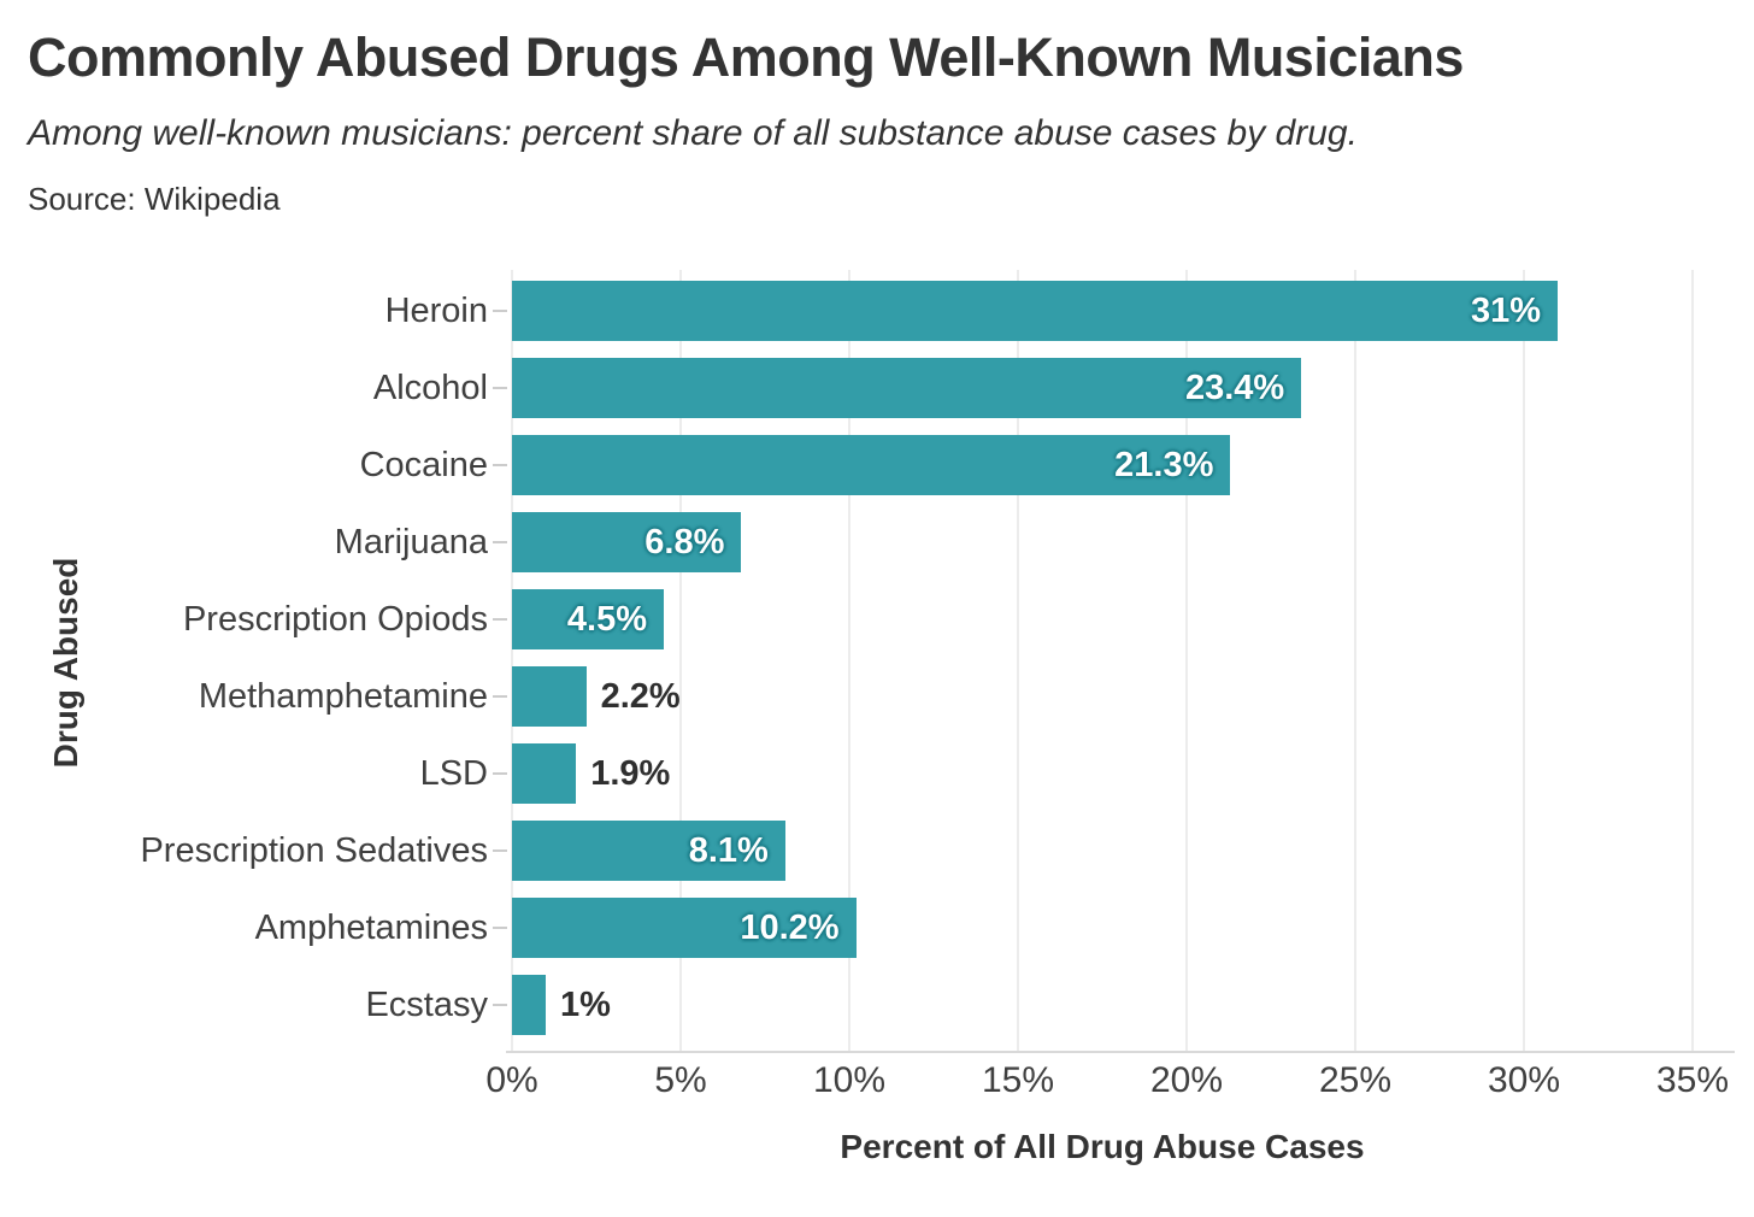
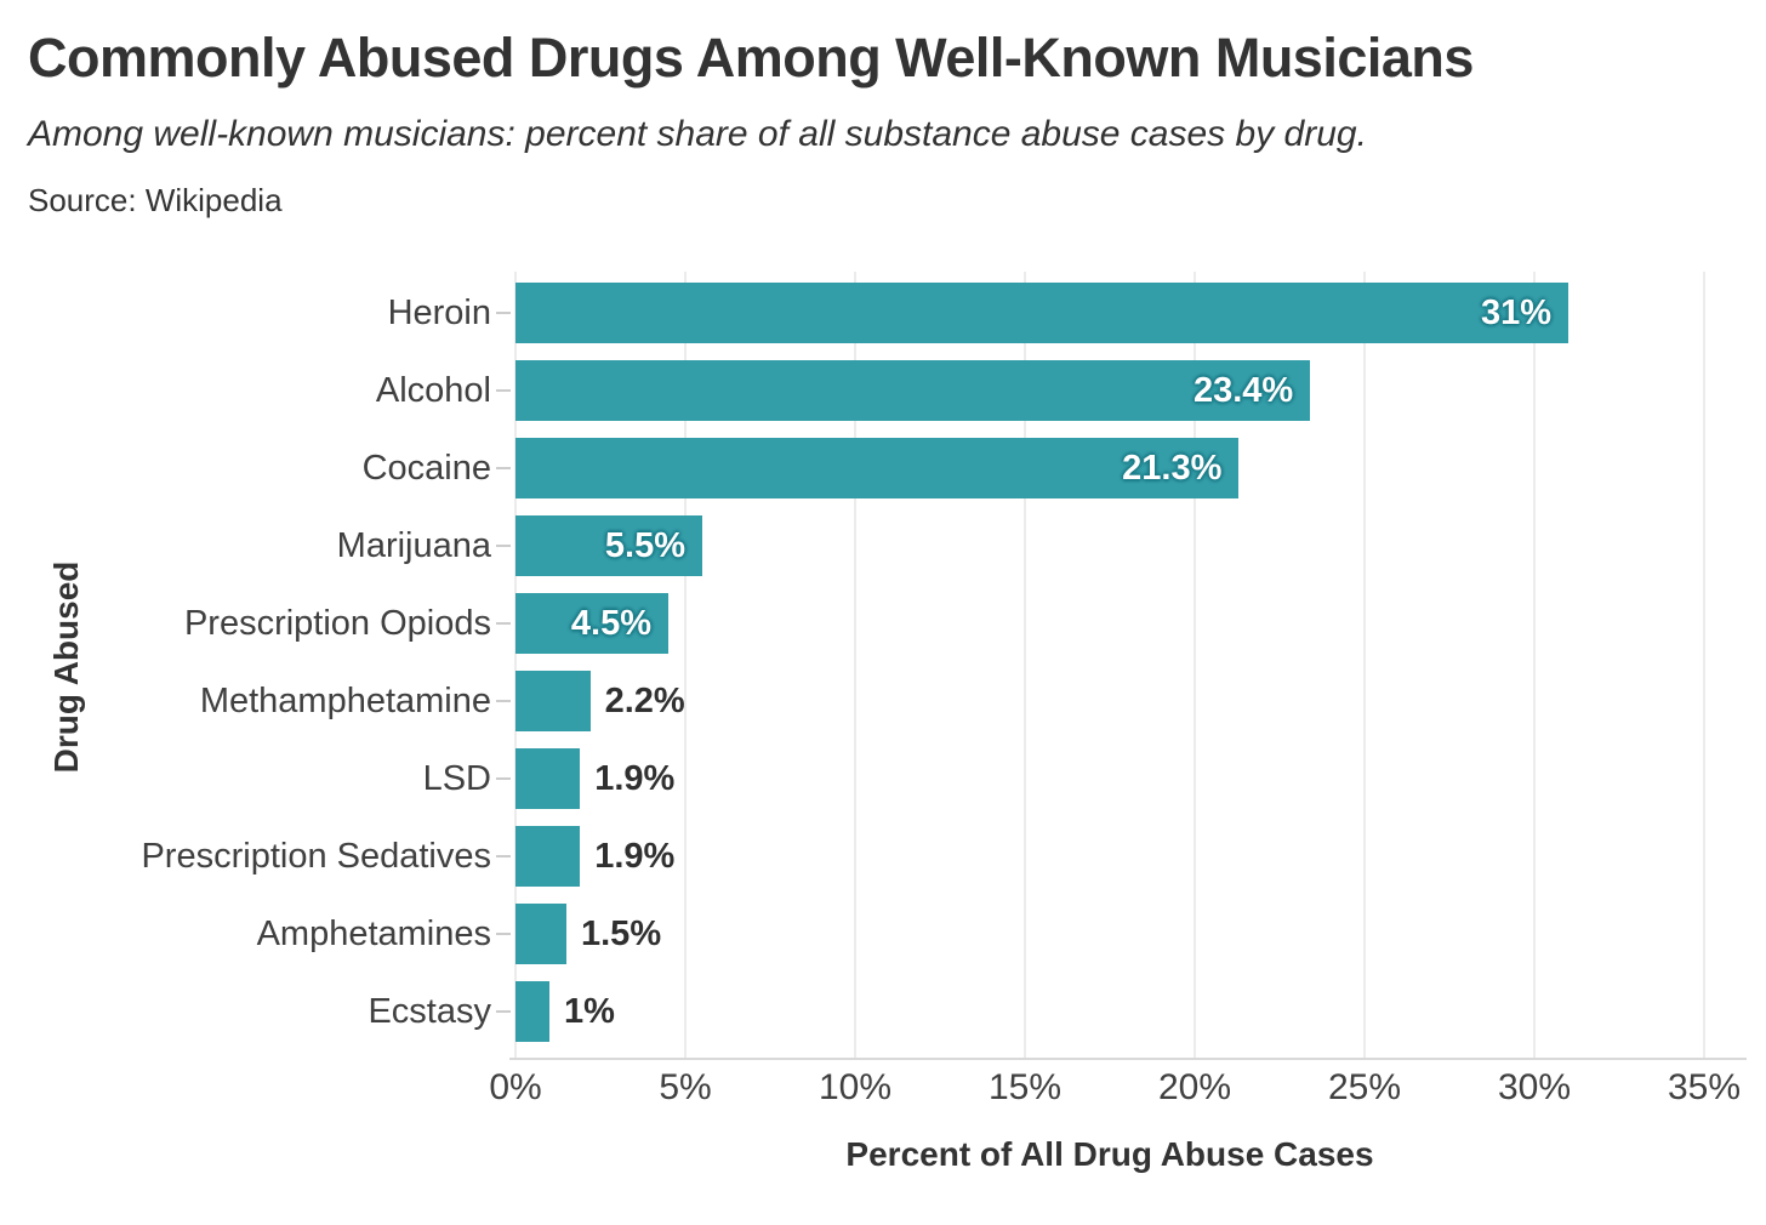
Marijuana: 6.8% -> 5.5%
Prescription Sedatives: 8.1% -> 1.9%
Amphetamines: 10.2% -> 1.5%
